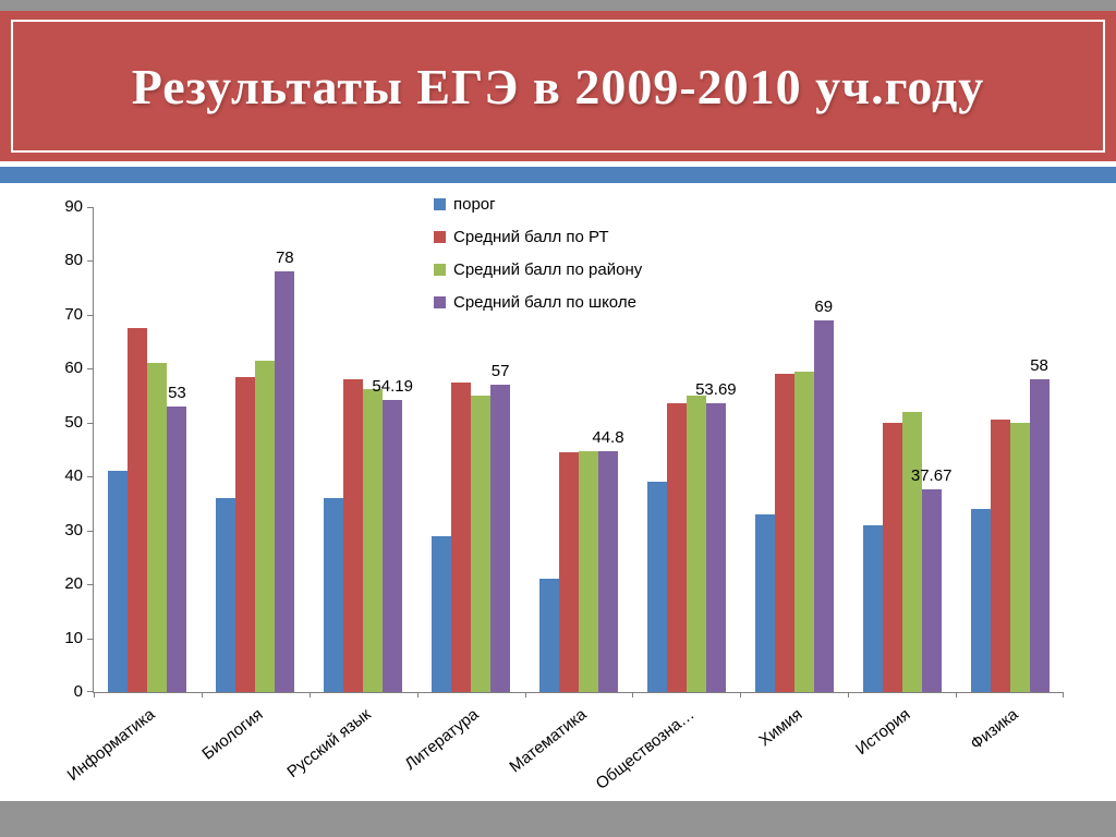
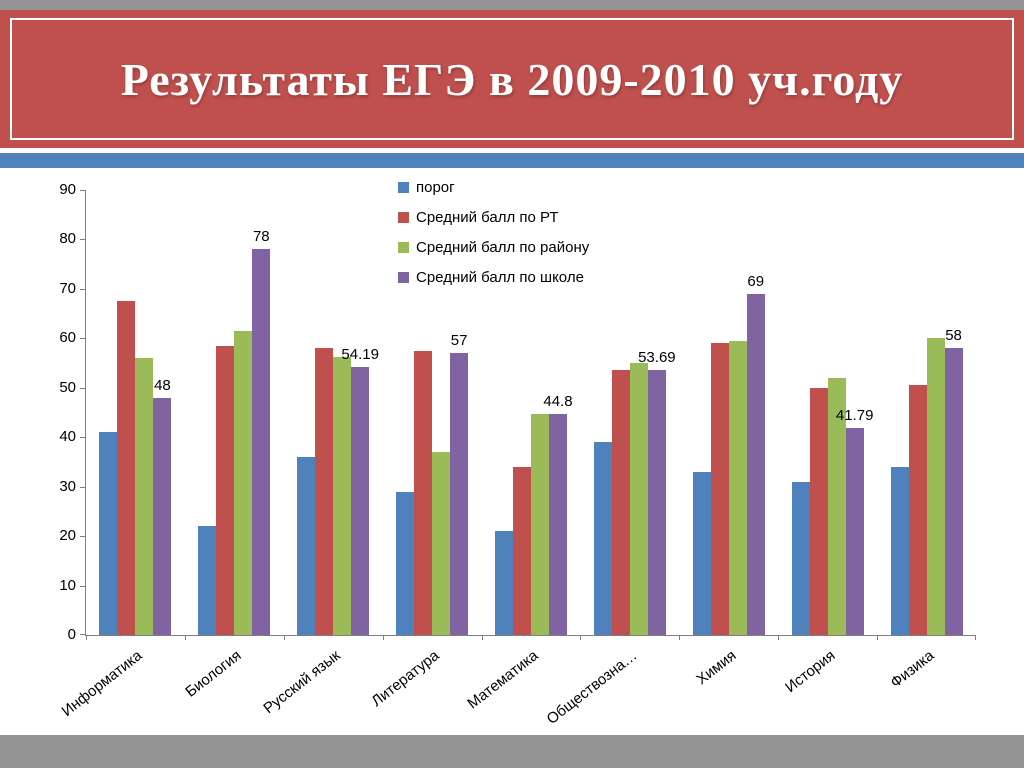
Средний балл по району/Информатика: 61 -> 56
Средний балл по школе/Информатика: 53 -> 48
порог/Биология: 36 -> 22
Средний балл по району/Литература: 55 -> 37
Средний балл по РТ/Математика: 44 -> 34
Средний балл по школе/История: 37.67 -> 41.79
Средний балл по району/Физика: 50 -> 60
